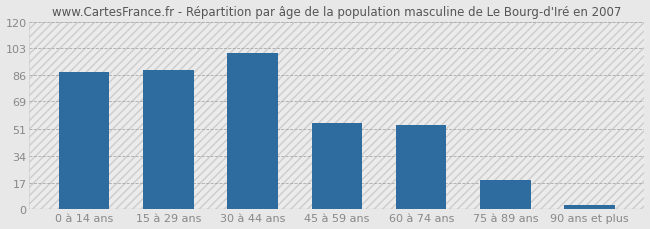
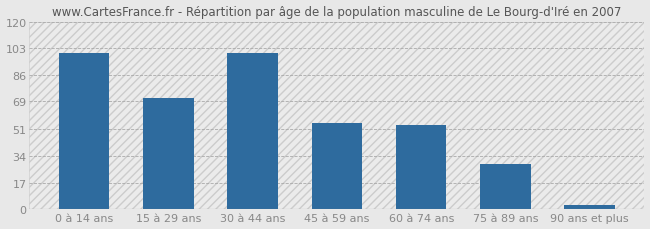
0 à 14 ans: 88 -> 100
15 à 29 ans: 89 -> 71
75 à 89 ans: 19 -> 29
